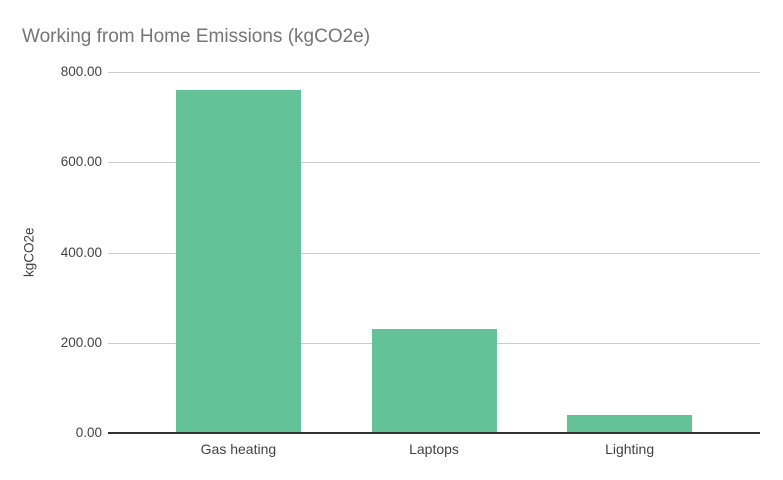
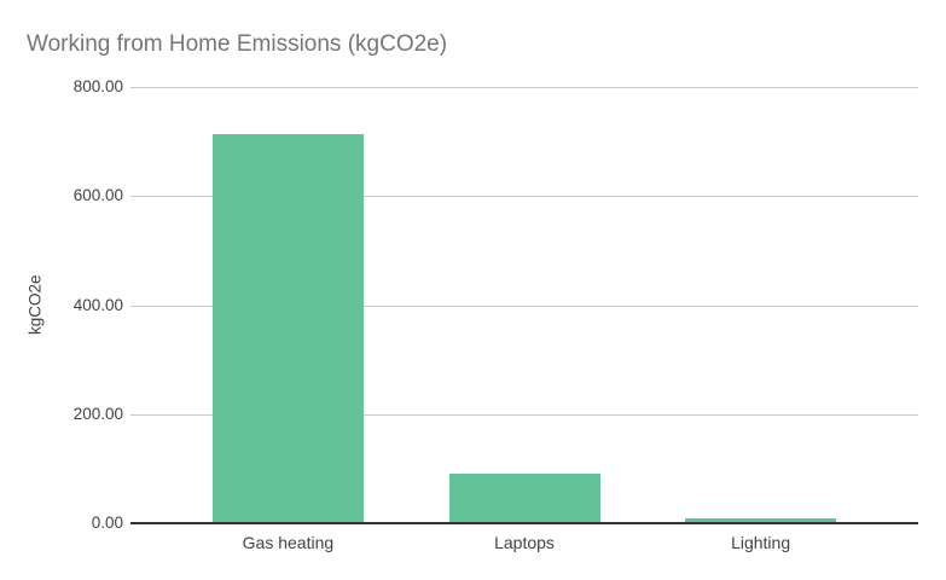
Gas heating: 760 -> 710
Laptops: 230 -> 90
Lighting: 40 -> 10
